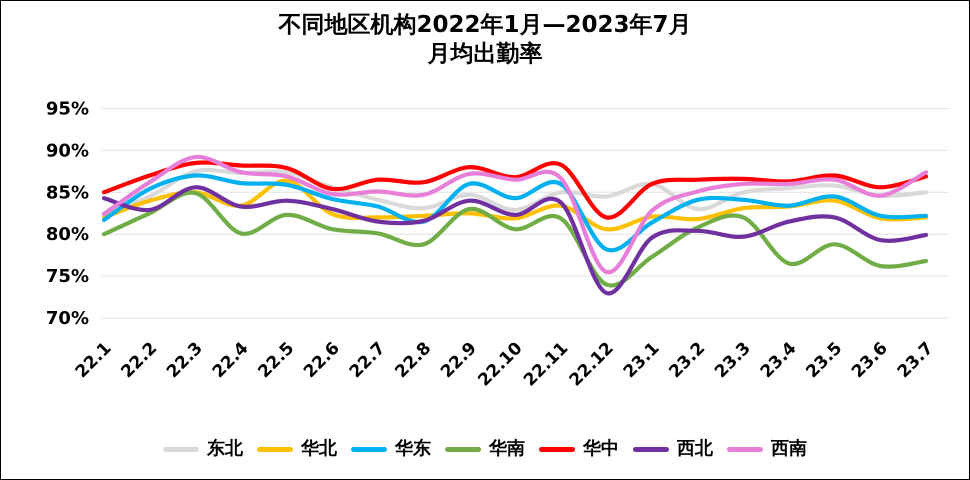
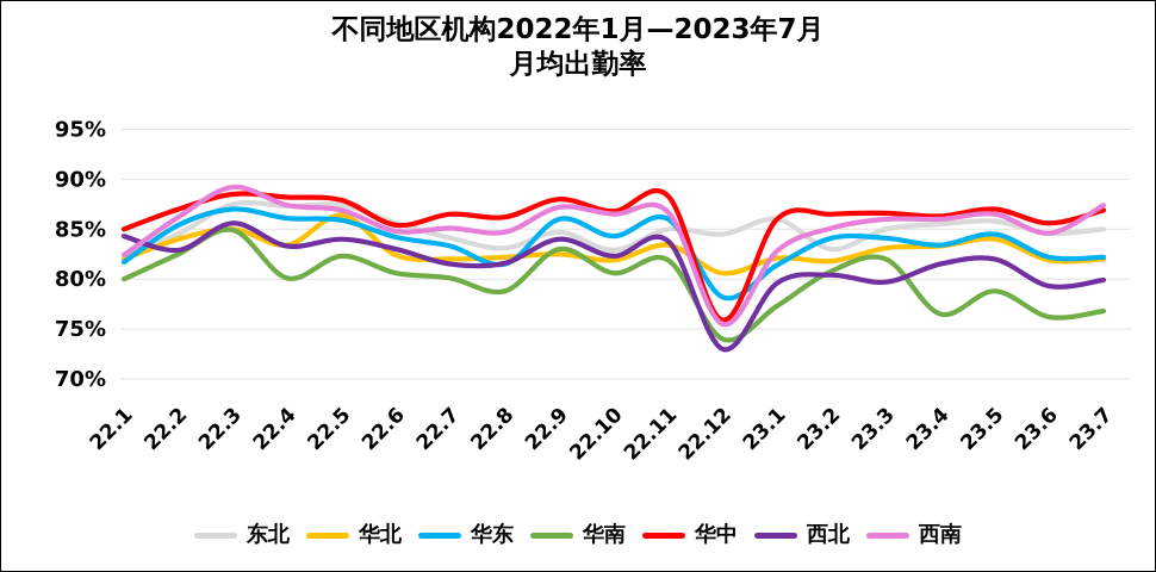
华中/22.12: 82% -> 76%
